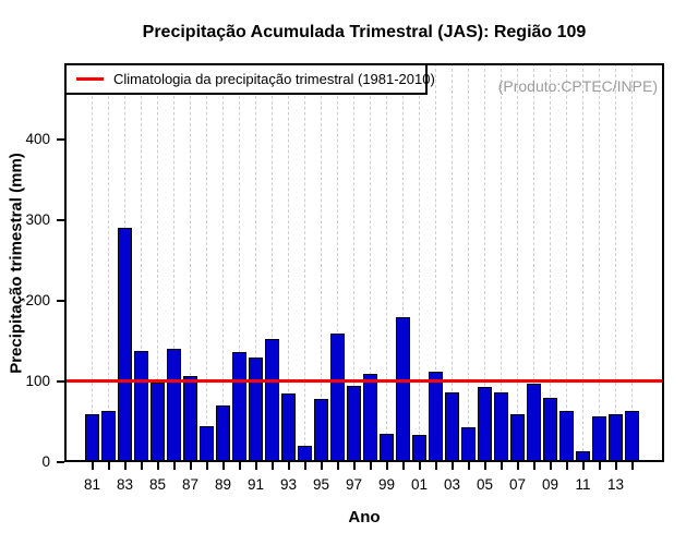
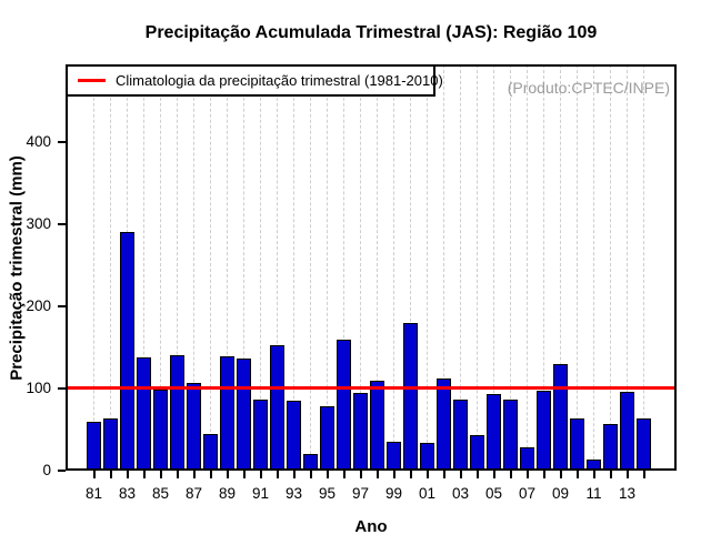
89: 70 -> 140
91: 130 -> 90
07: 60 -> 30
09: 80 -> 130
13: 60 -> 100
